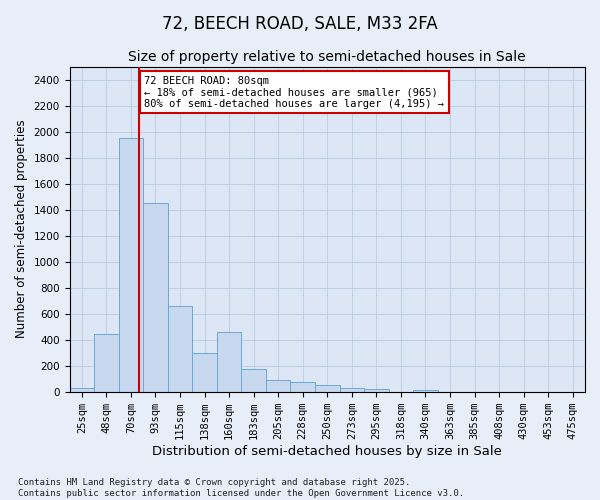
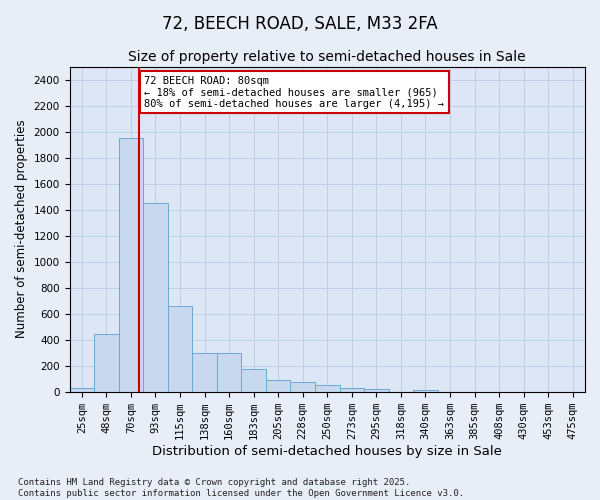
160sqm: 460 -> 300
